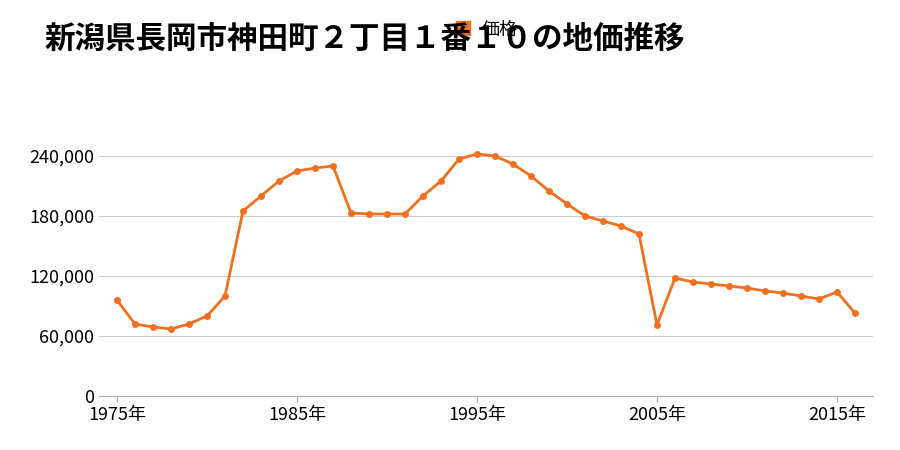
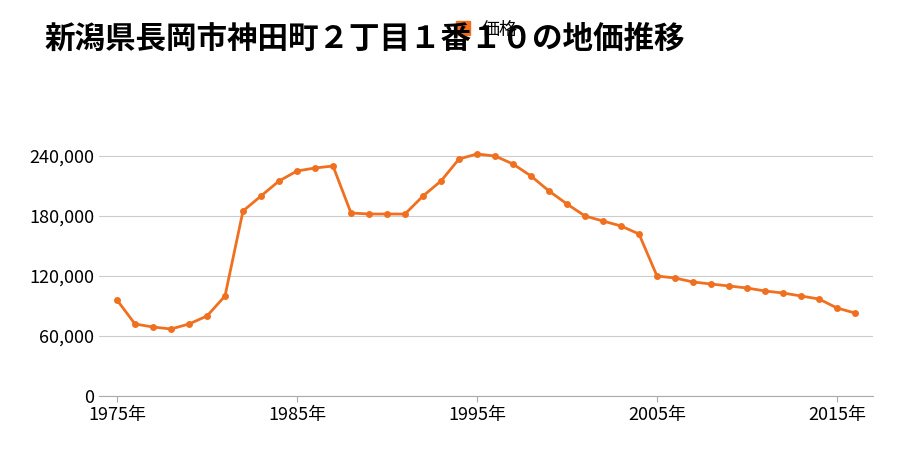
2005年: 71,000 -> 120,000
2015年: 104,000 -> 88,000
